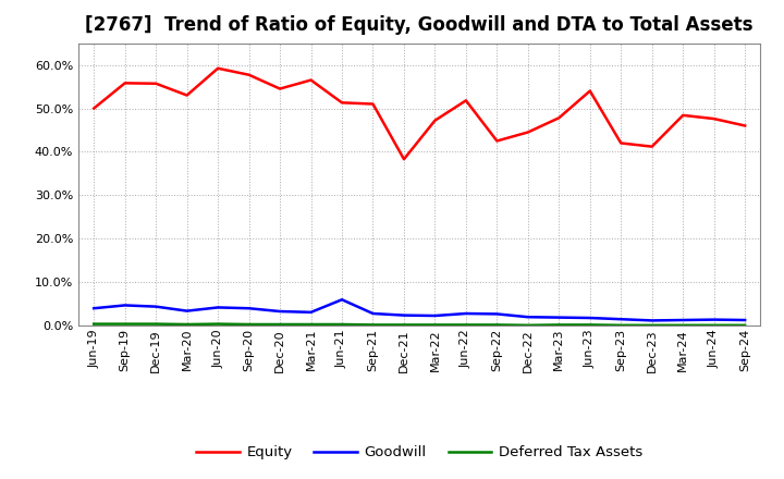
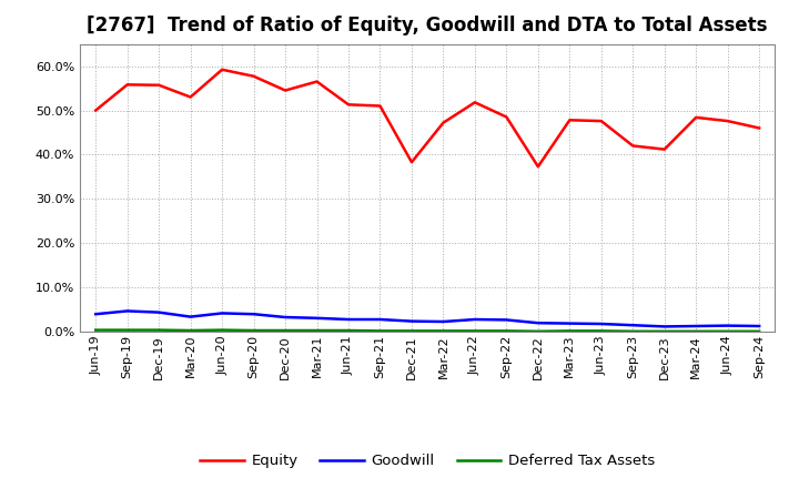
Goodwill/Jun-21: 6.0% -> 2.8%
Equity/Sep-22: 42.5% -> 48.5%
Equity/Dec-22: 44.5% -> 37.3%
Equity/Jun-23: 54.0% -> 47.6%
